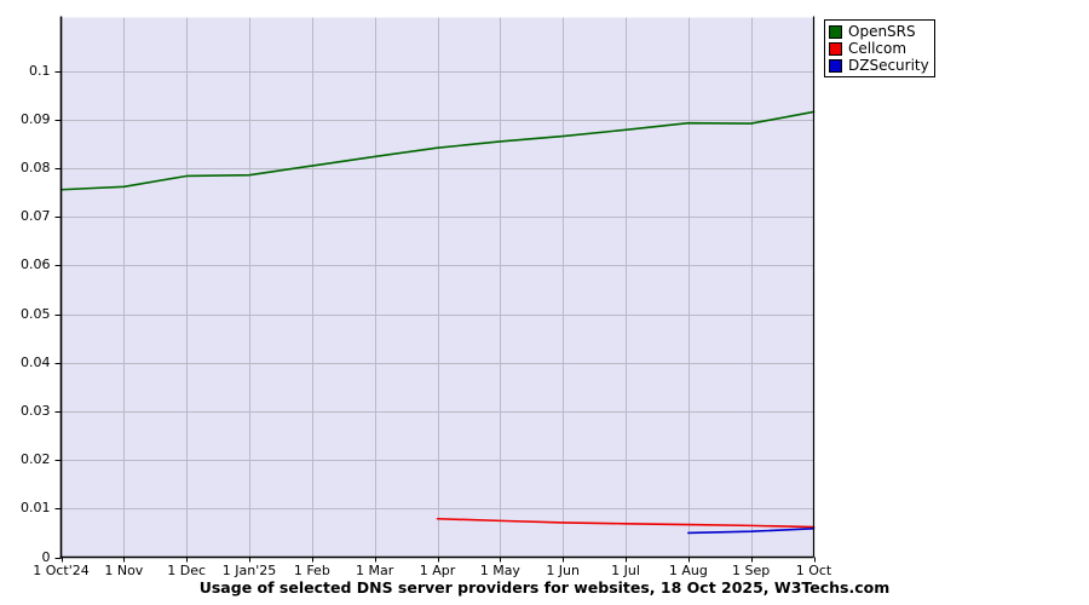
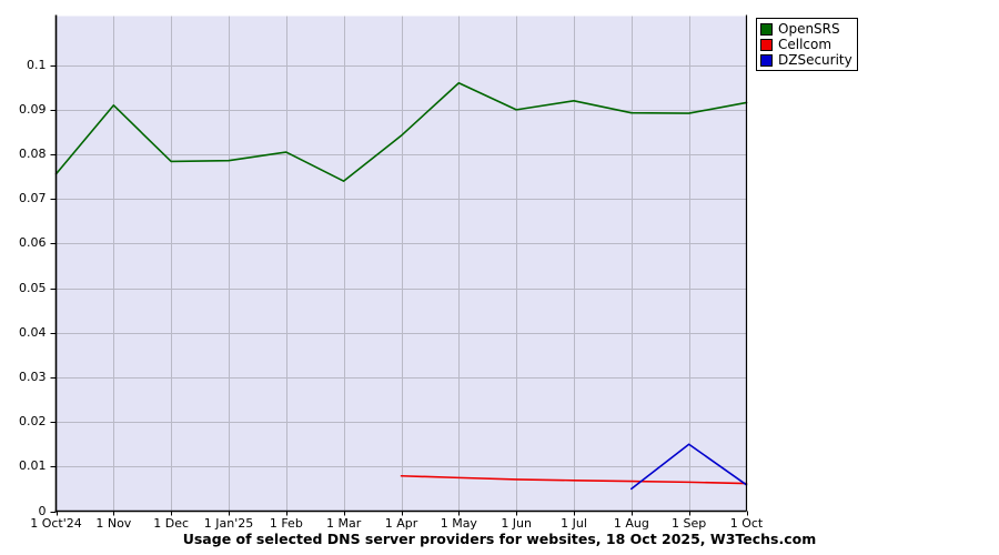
OpenSRS/1 Nov: 0.076 -> 0.091
OpenSRS/1 Mar: 0.082 -> 0.074
OpenSRS/1 May: 0.086 -> 0.096
OpenSRS/1 Jun: 0.087 -> 0.090
OpenSRS/1 Jul: 0.088 -> 0.092
DZSecurity/1 Sep: 0.005 -> 0.015
